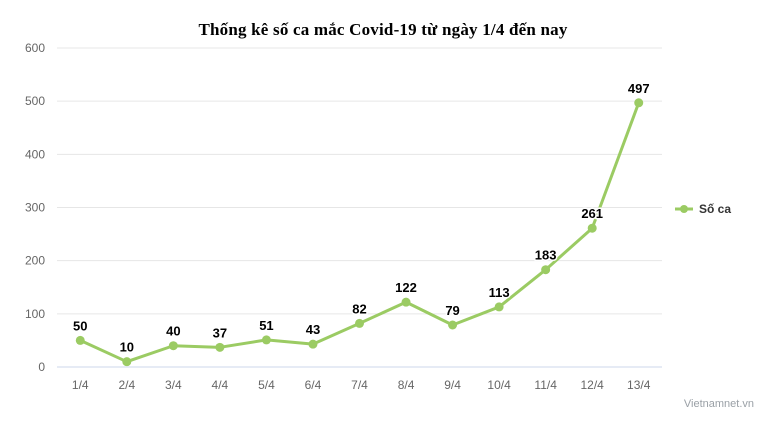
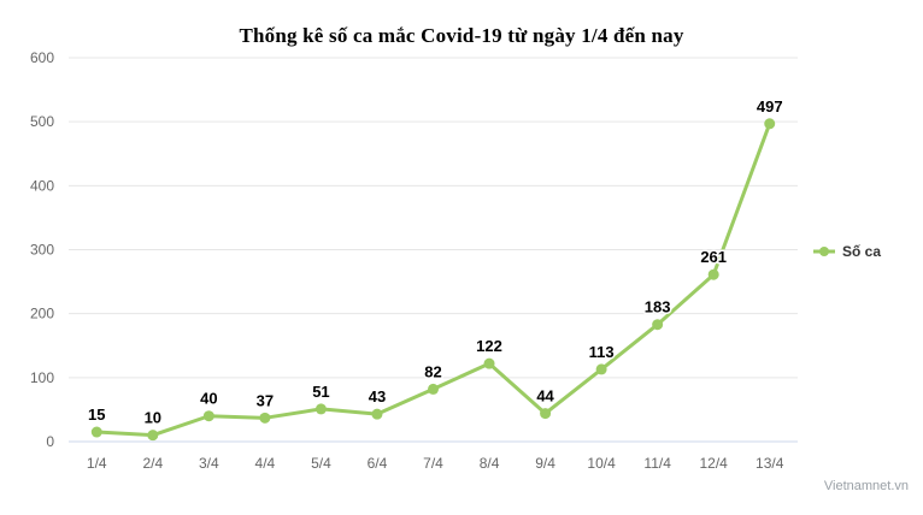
1/4: 50 -> 15
9/4: 79 -> 44
